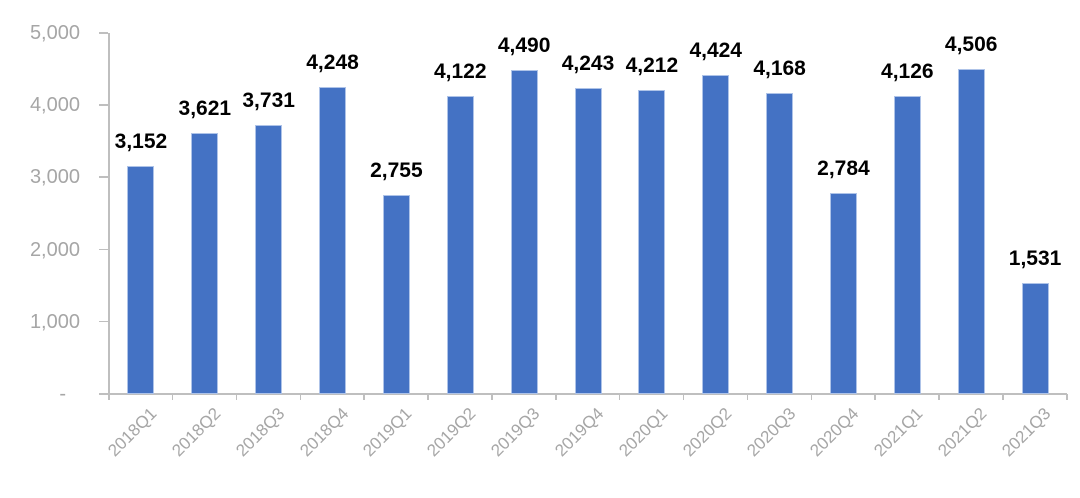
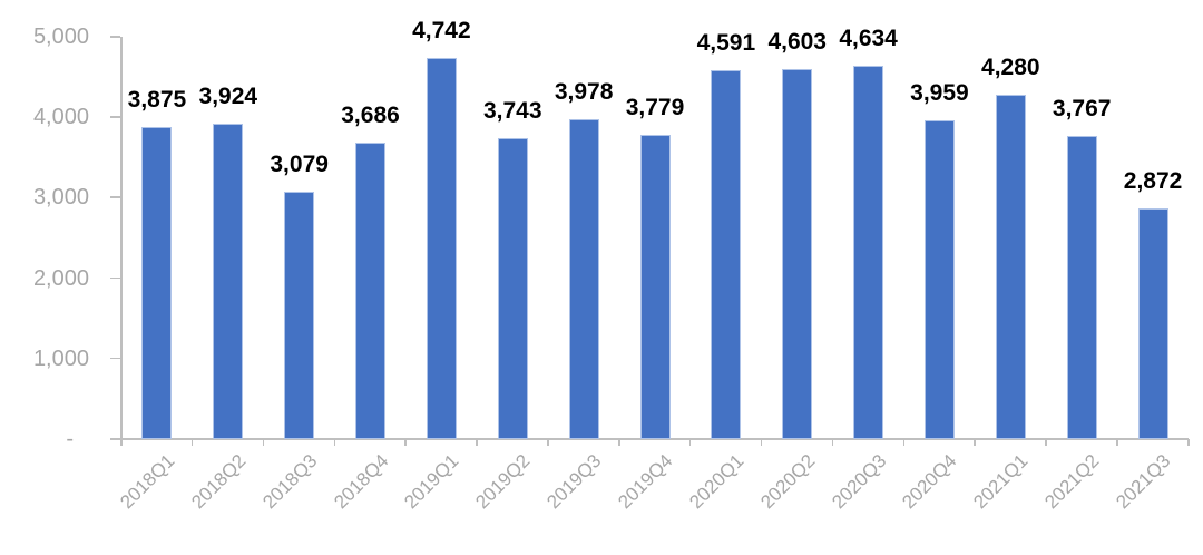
2018Q1: 3,152 -> 3,875
2018Q2: 3,621 -> 3,924
2018Q3: 3,731 -> 3,079
2018Q4: 4,248 -> 3,686
2019Q1: 2,755 -> 4,742
2019Q2: 4,122 -> 3,743
2019Q3: 4,490 -> 3,978
2019Q4: 4,243 -> 3,779
2020Q1: 4,212 -> 4,591
2020Q2: 4,424 -> 4,603
2020Q3: 4,168 -> 4,634
2020Q4: 2,784 -> 3,959
2021Q1: 4,126 -> 4,280
2021Q2: 4,506 -> 3,767
2021Q3: 1,531 -> 2,872
